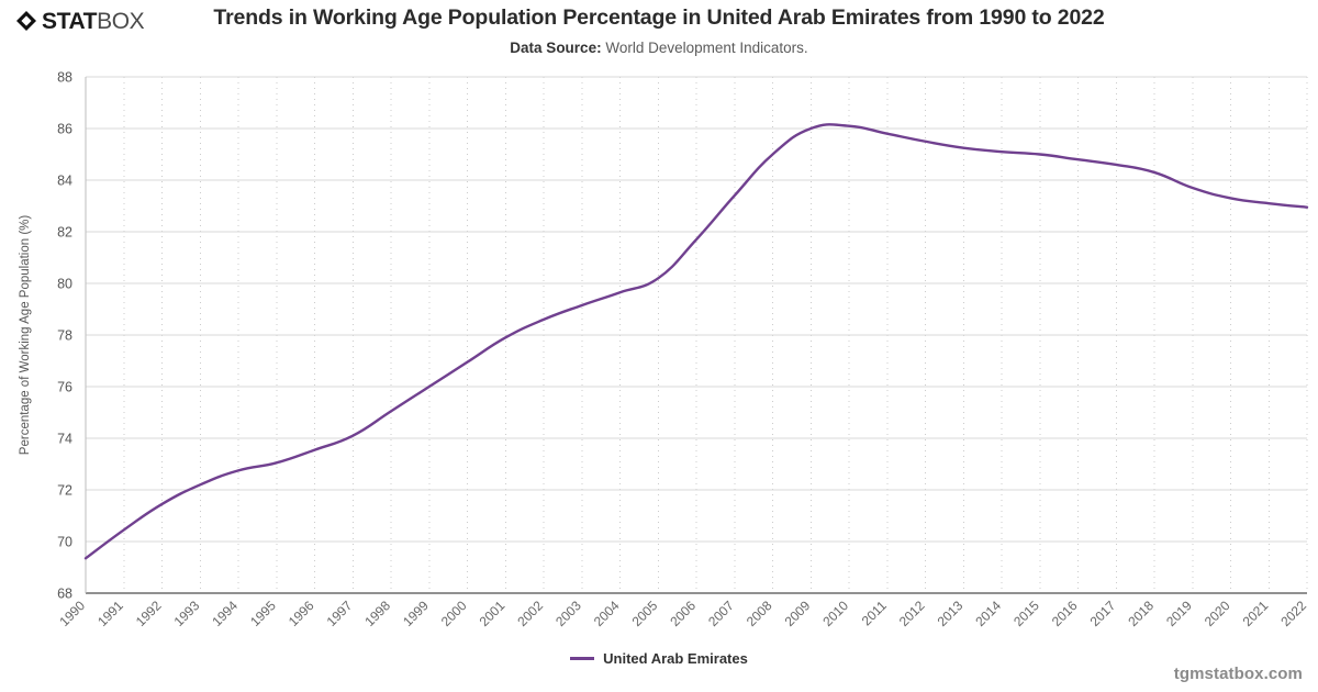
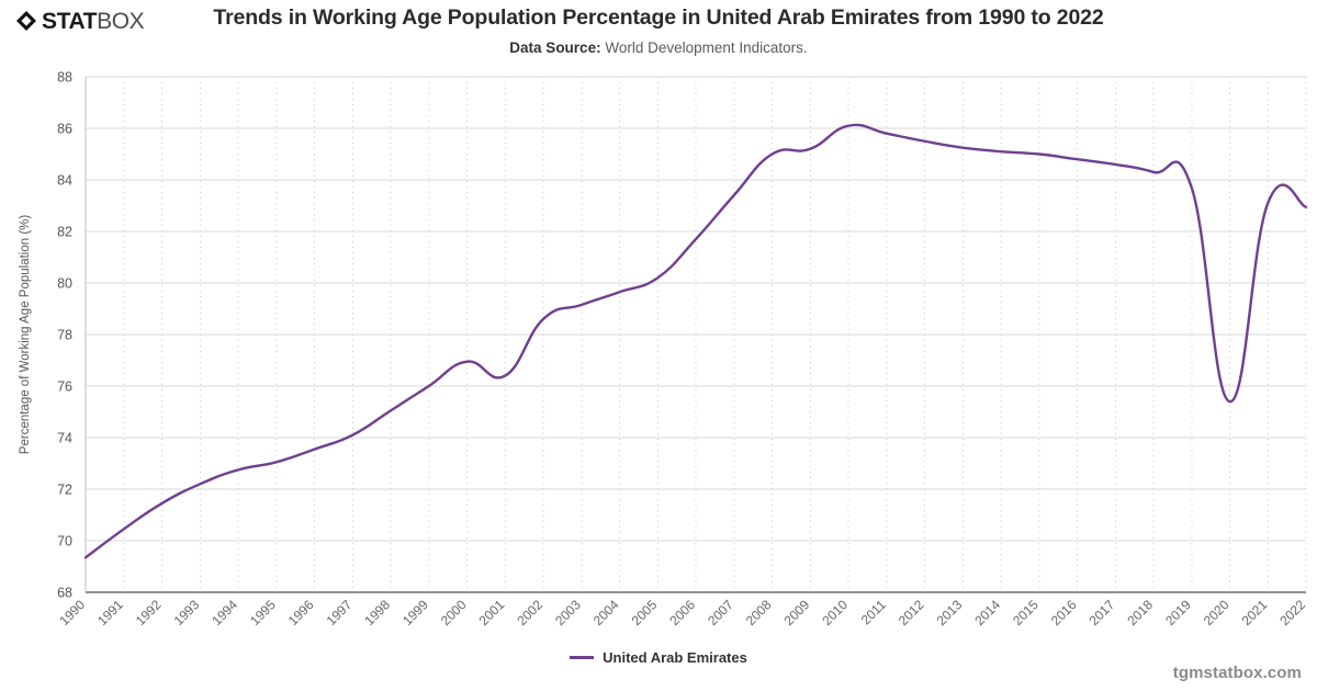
2001: 77.9 -> 76.4
2009: 86.0 -> 85.2
2020: 83.3 -> 75.4
